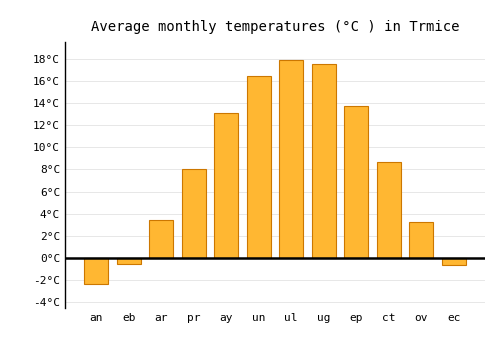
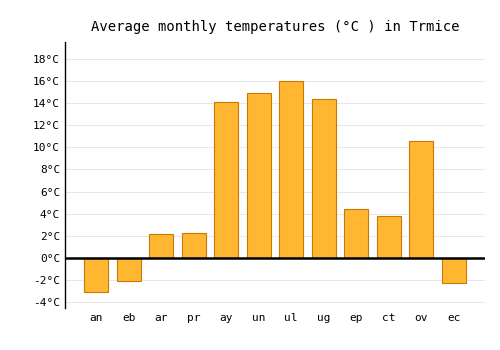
an: -2.3°C -> -3.1°C
eb: -0.5°C -> -2.1°C
ar: 3.4°C -> 2.2°C
pr: 8.0°C -> 2.3°C
ay: 13.1°C -> 14.1°C
un: 16.4°C -> 14.9°C
ul: 17.9°C -> 16.0°C
ug: 17.5°C -> 14.4°C
ep: 13.7°C -> 4.4°C
ct: 8.7°C -> 3.8°C
ov: 3.3°C -> 10.6°C
ec: -0.6°C -> -2.2°C
